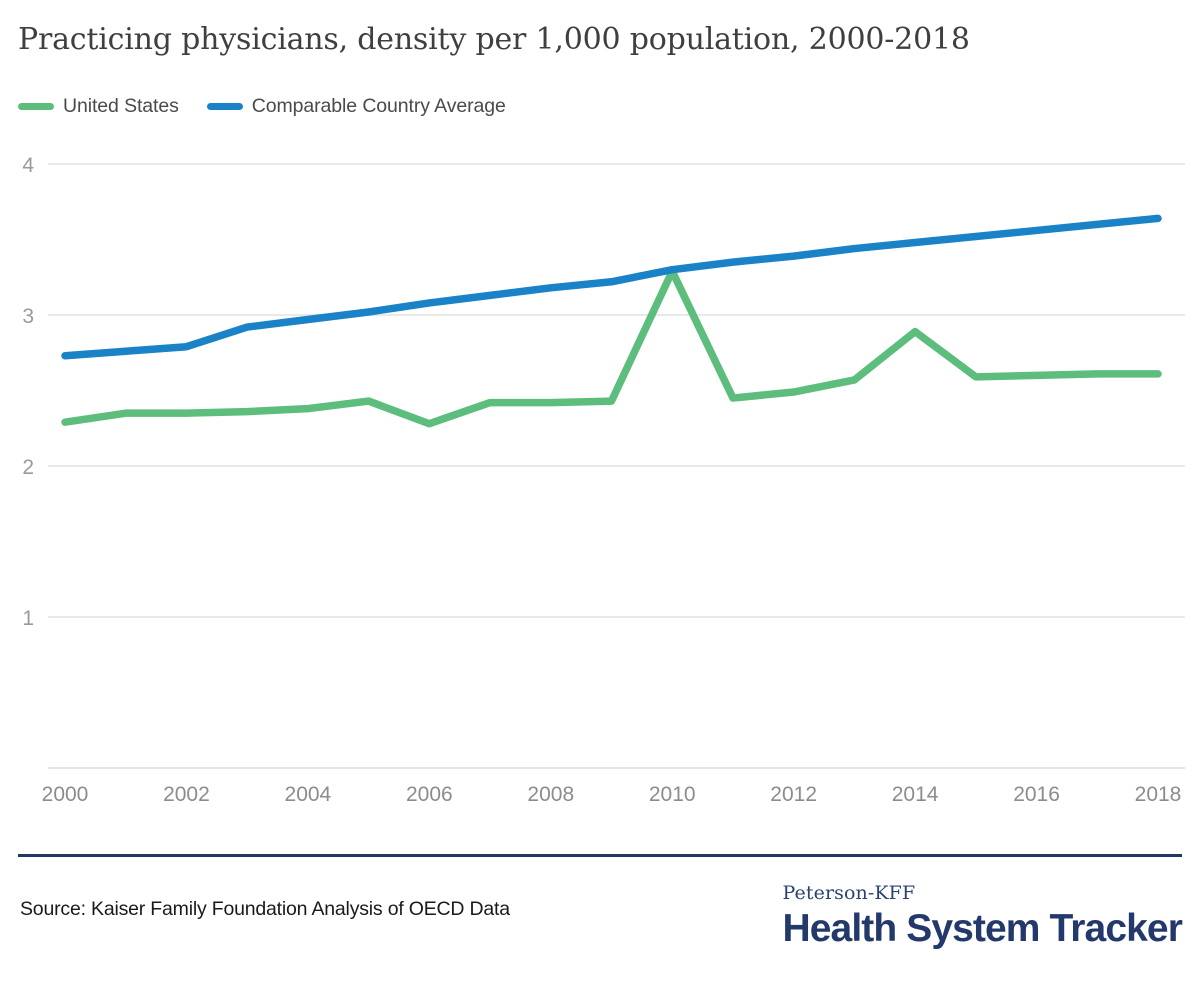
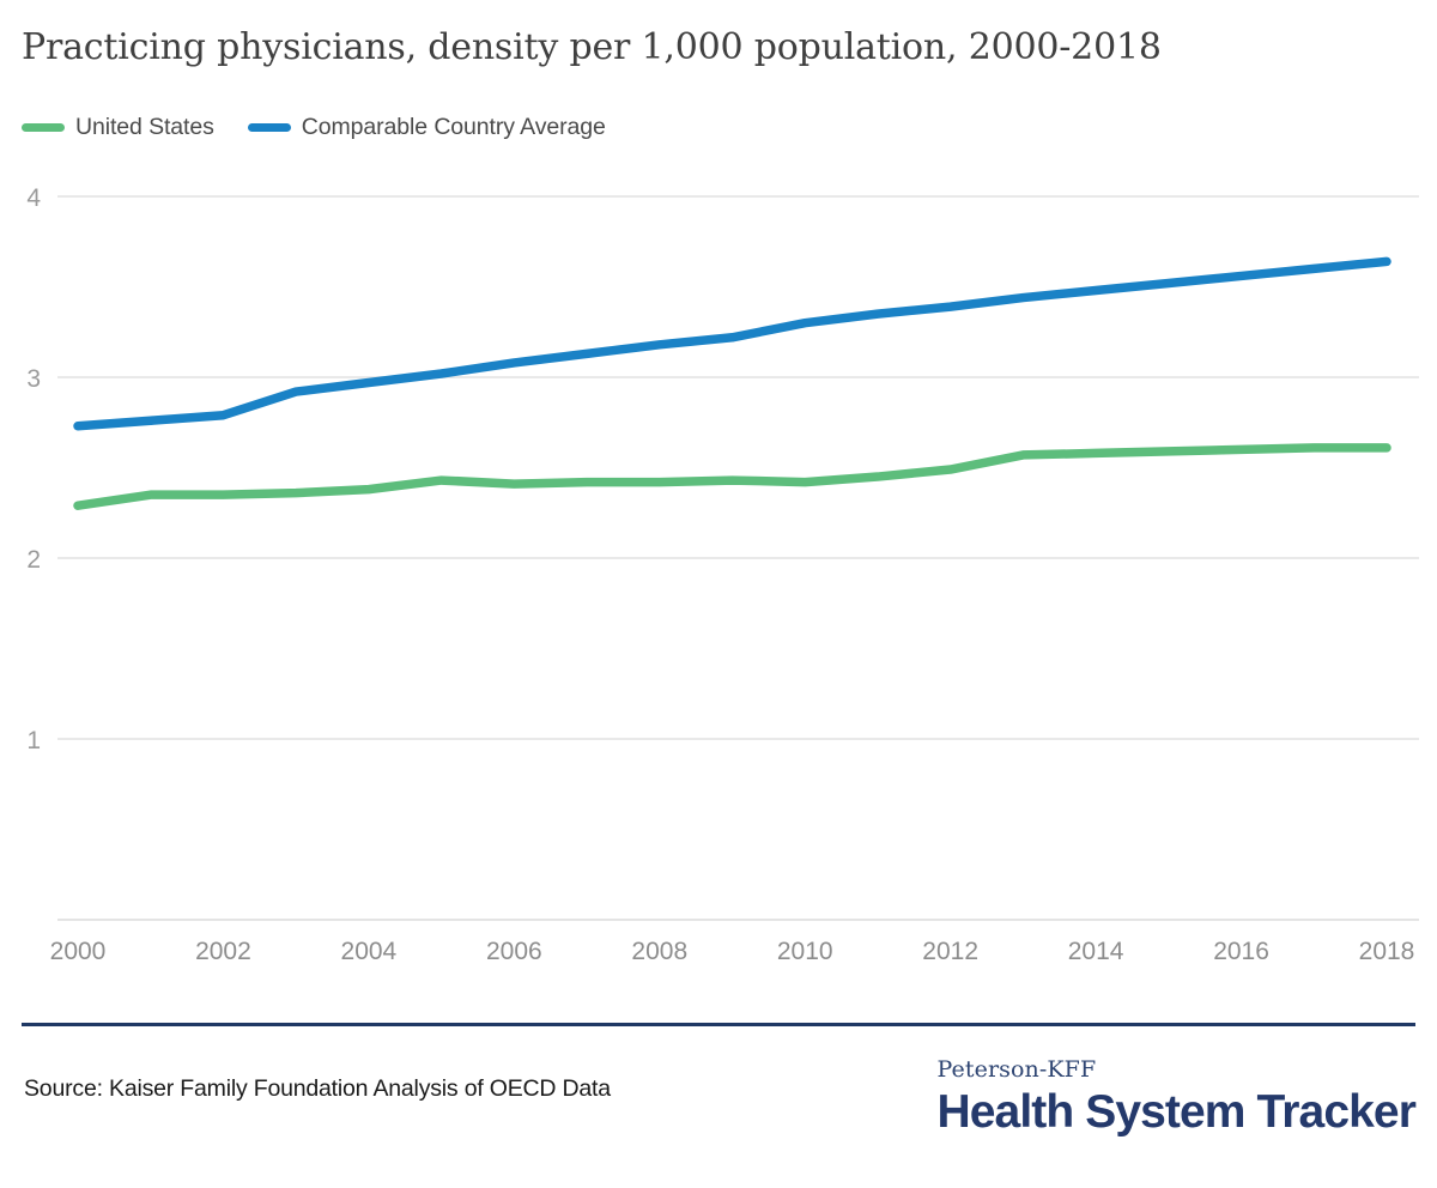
United States/2006: 2.28 -> 2.41
United States/2010: 3.29 -> 2.42
United States/2014: 2.89 -> 2.58
